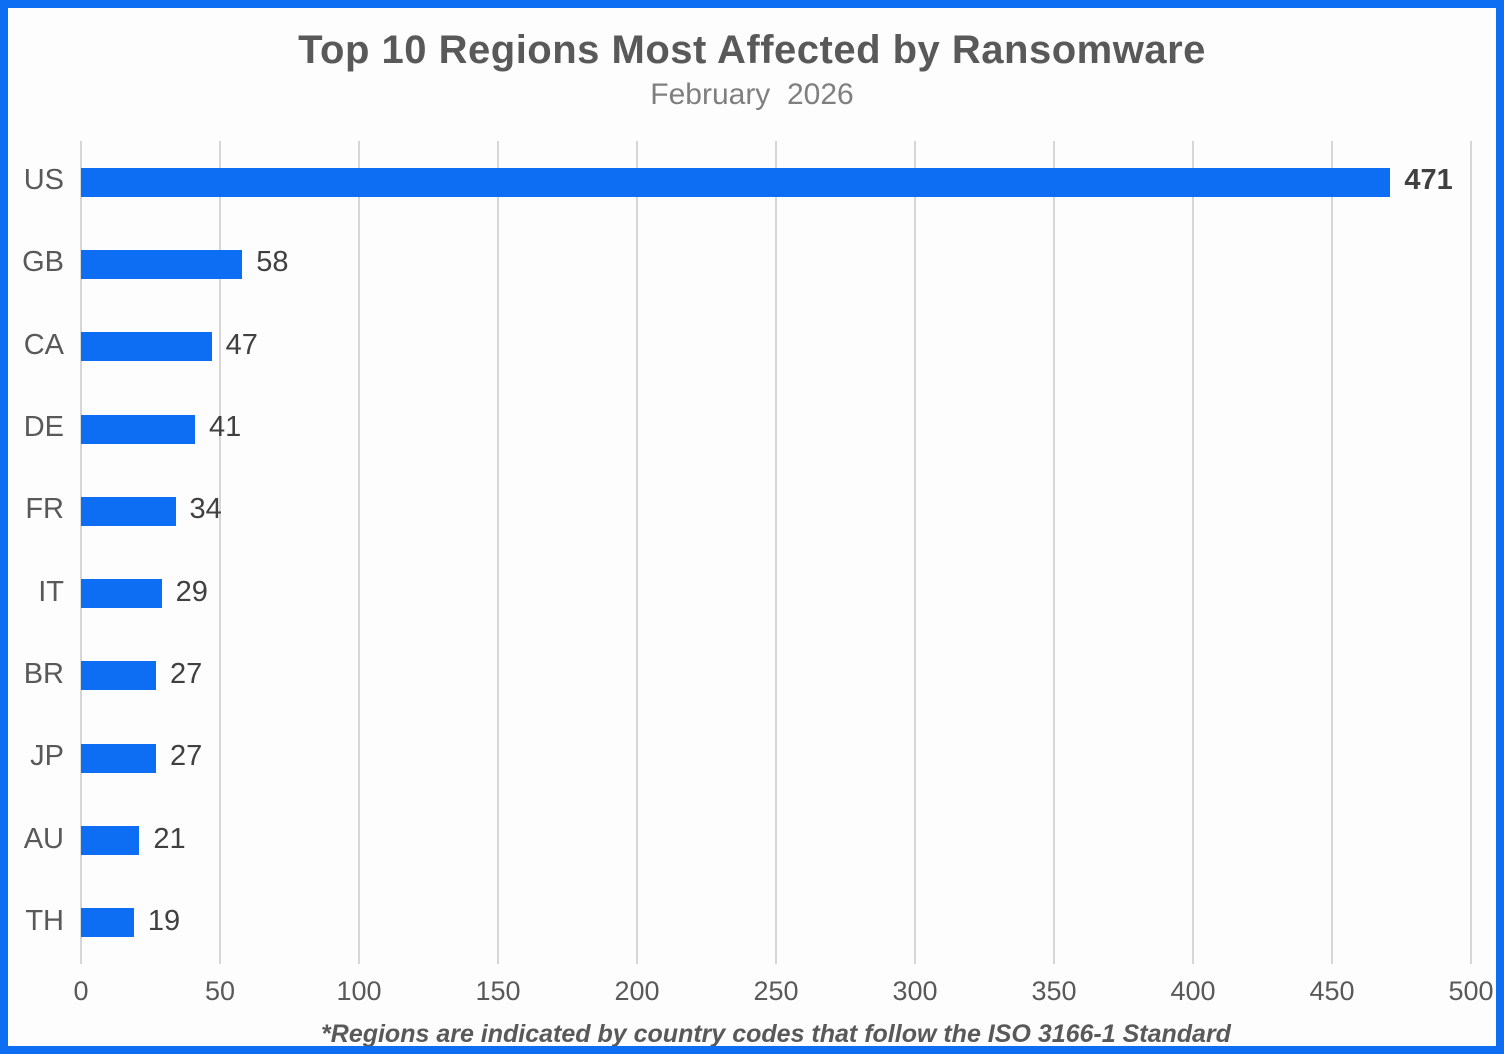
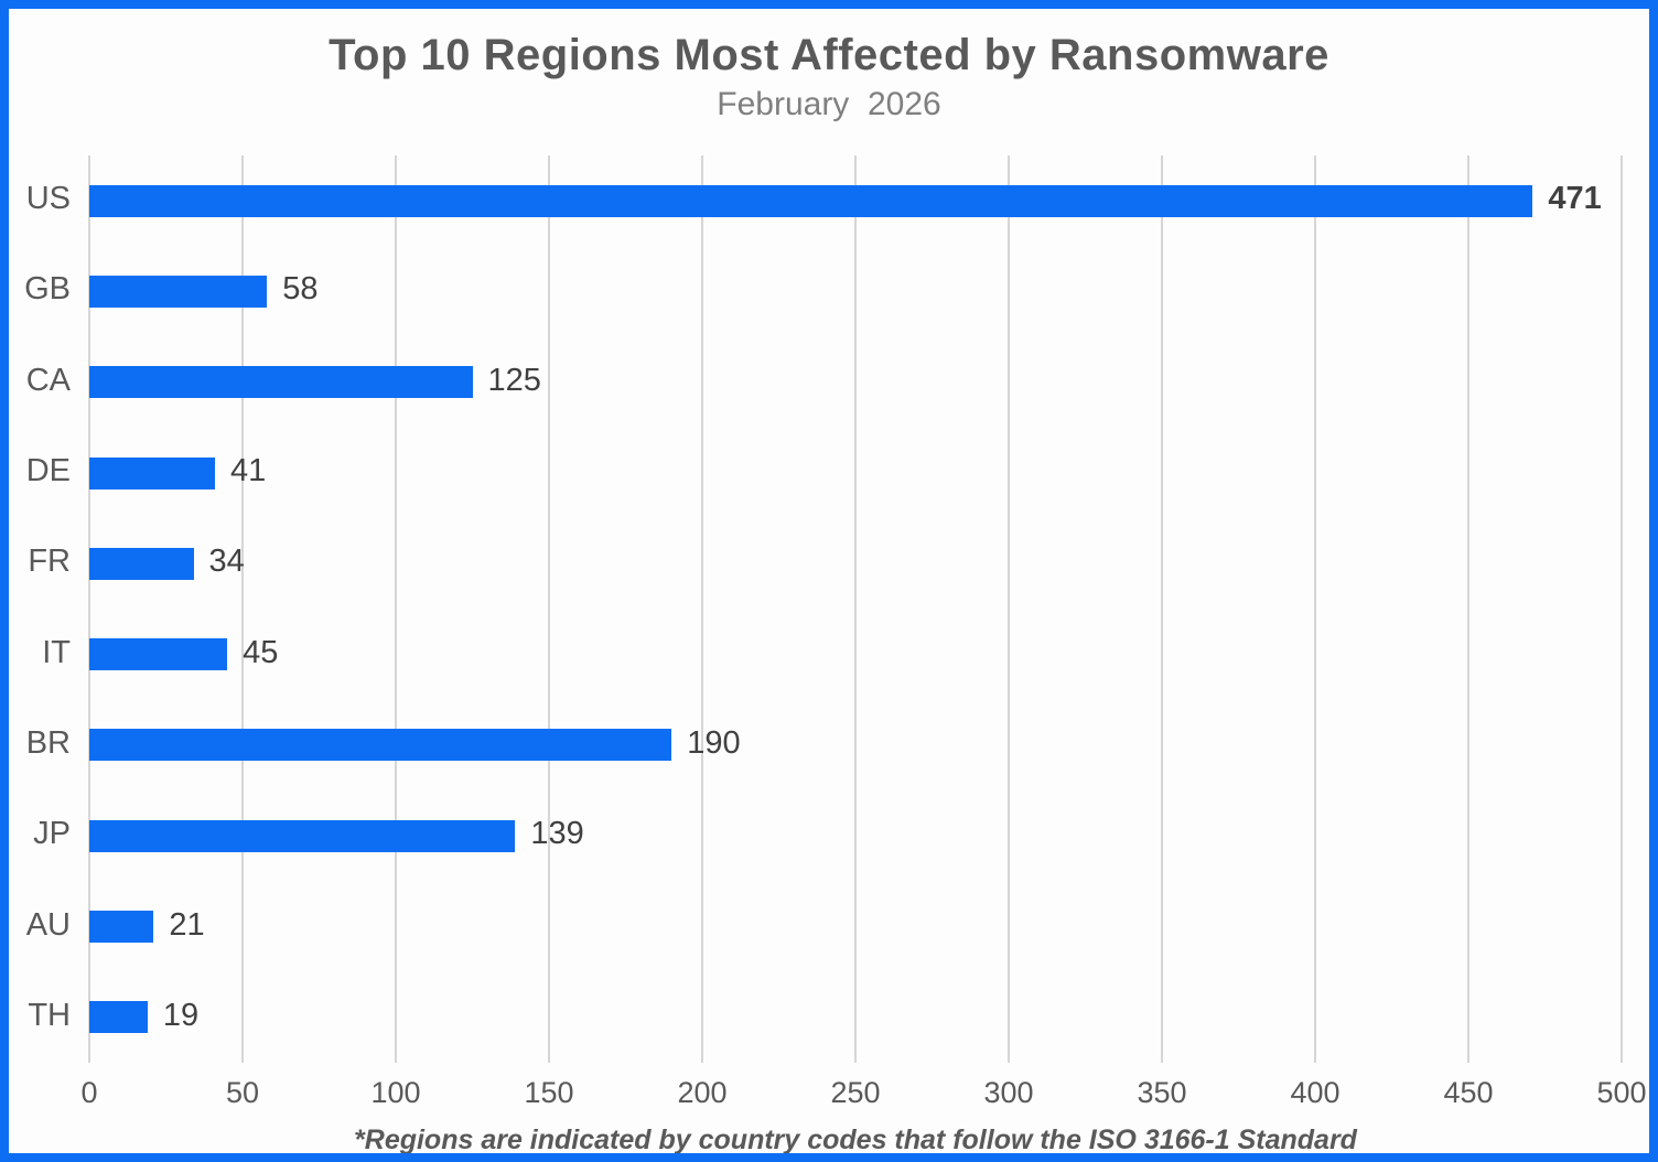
CA: 47 -> 125
IT: 29 -> 45
BR: 27 -> 190
JP: 27 -> 139
